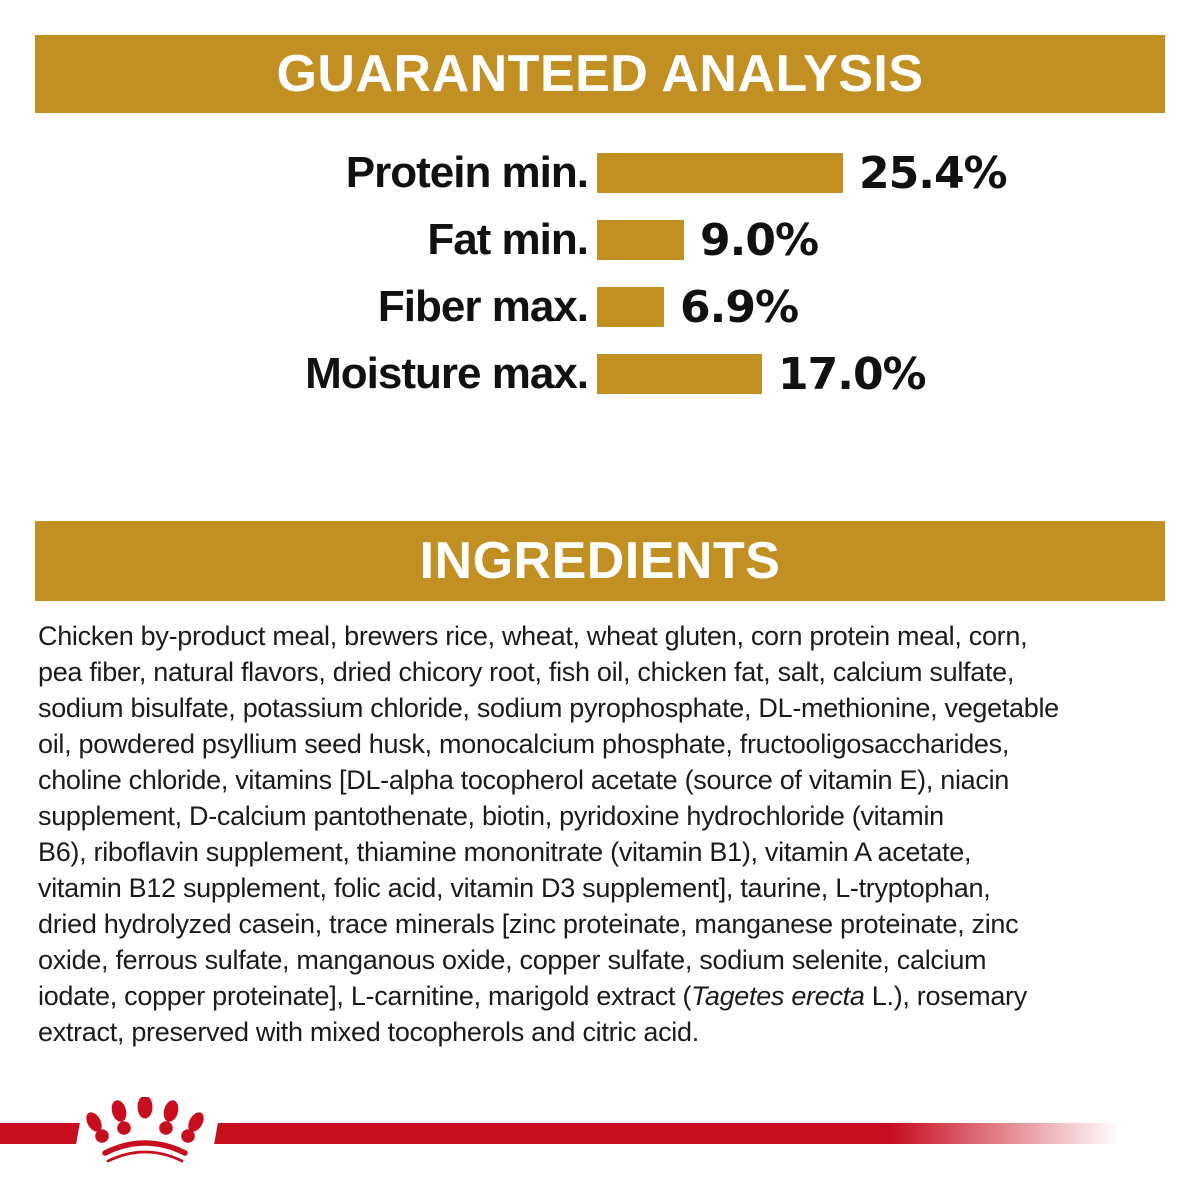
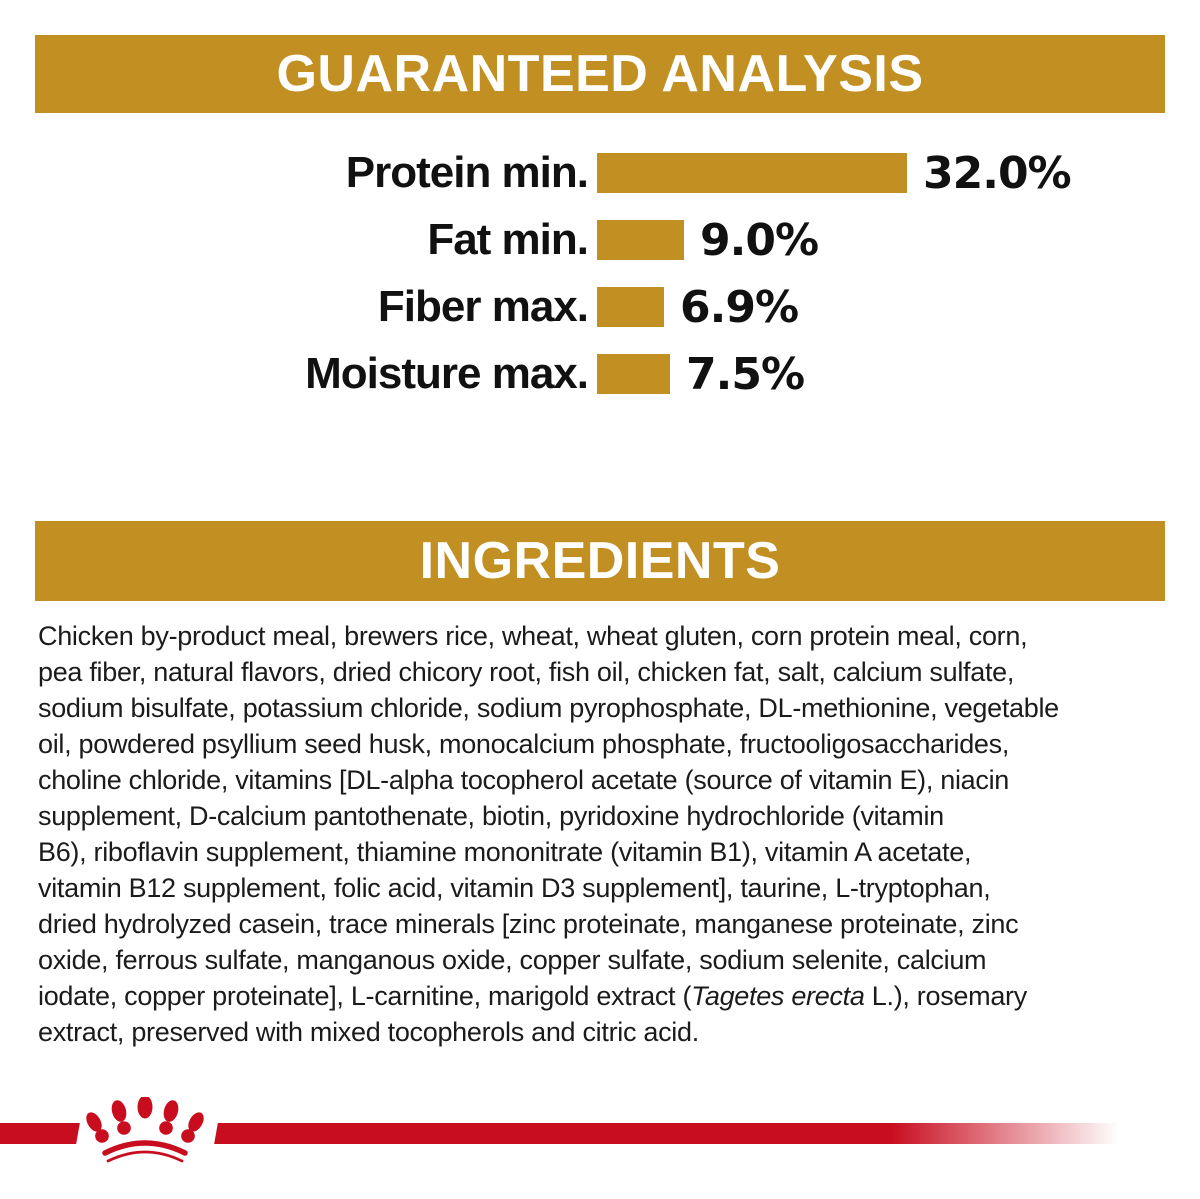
Protein min.: 25.4% -> 32.0%
Moisture max.: 17.0% -> 7.5%
